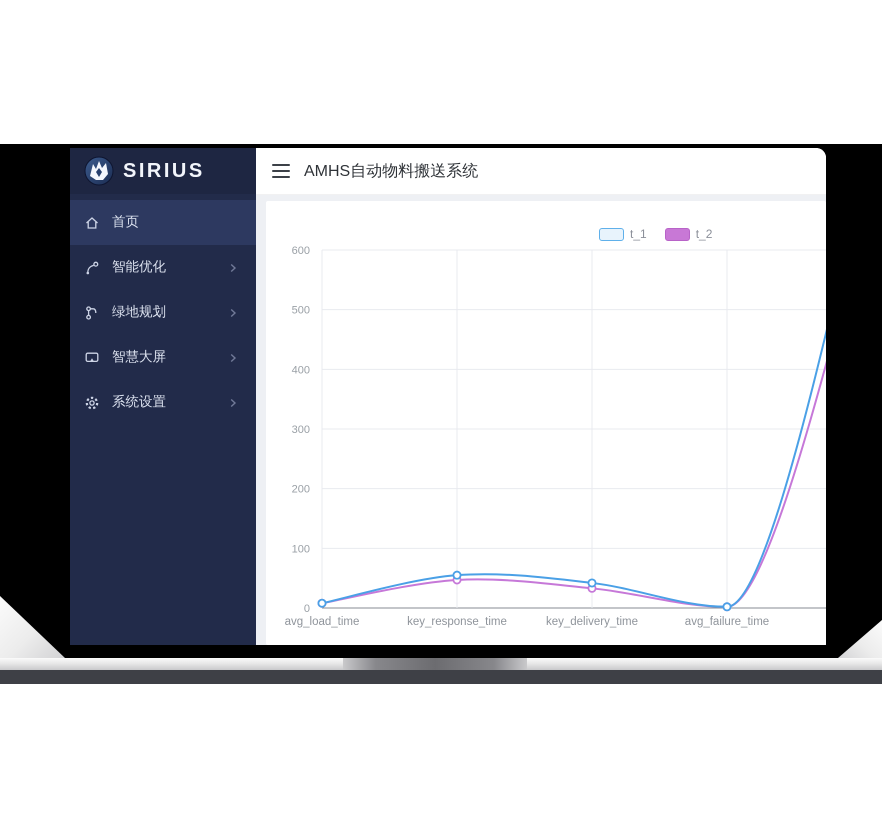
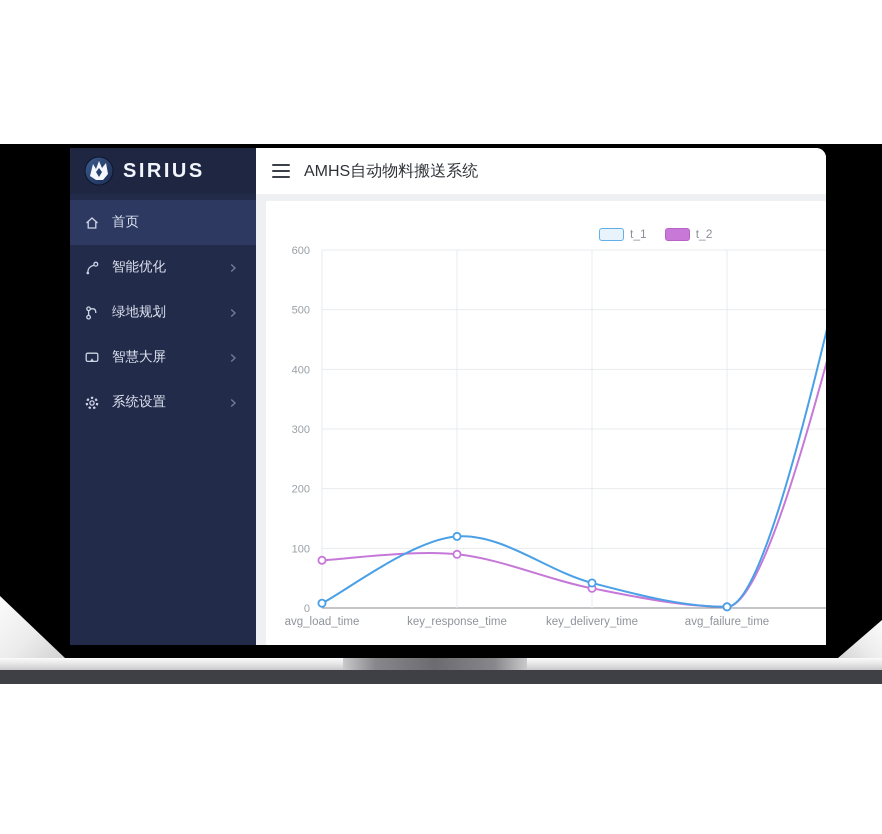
t_2/avg_load_time: 10 -> 80
t_1/key_response_time: 60 -> 120
t_2/key_response_time: 50 -> 90
